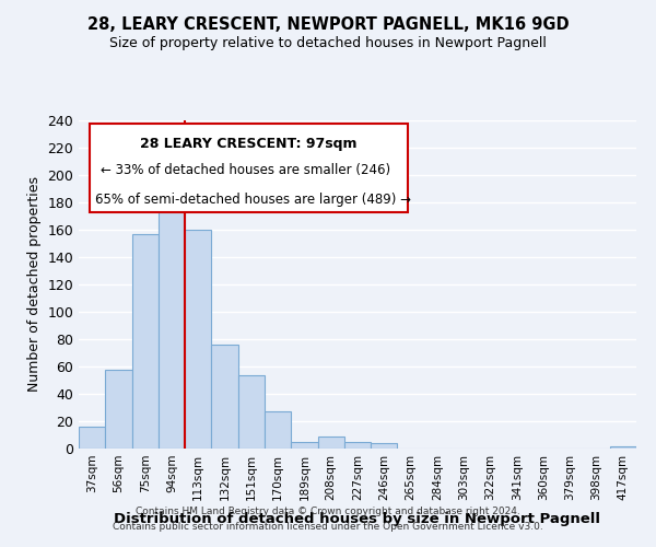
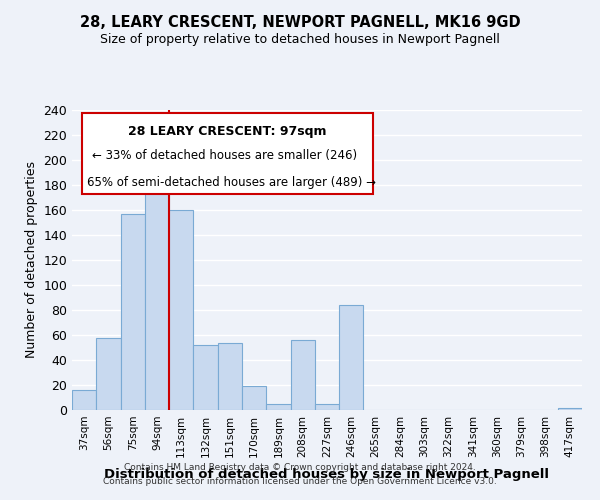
132sqm: 76 -> 52
170sqm: 27 -> 19
208sqm: 9 -> 56
246sqm: 4 -> 84
